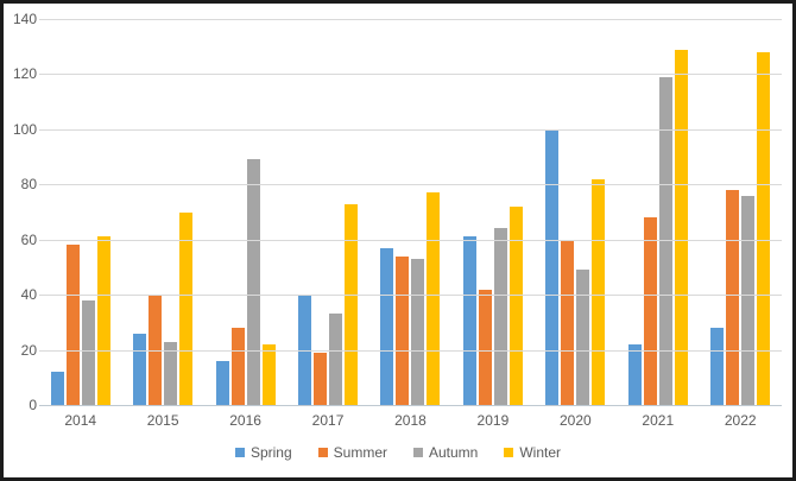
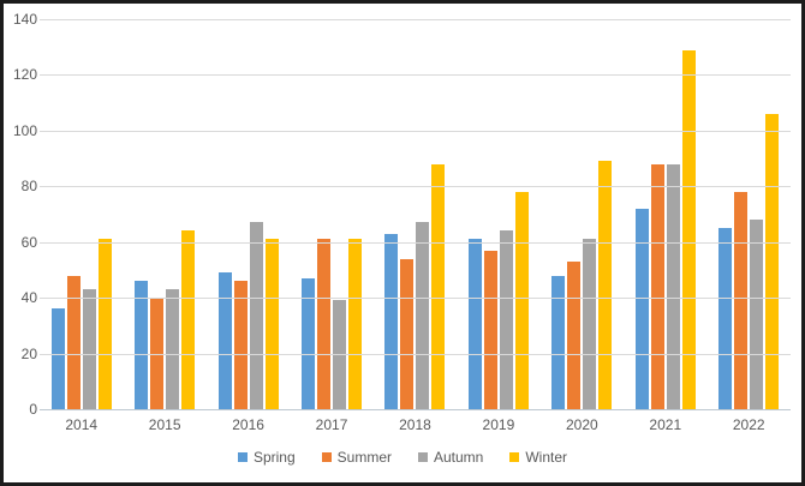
Spring/2014: 12 -> 36
Summer/2014: 58 -> 48
Autumn/2014: 38 -> 43
Spring/2015: 26 -> 46
Autumn/2015: 23 -> 43
Winter/2015: 70 -> 64
Spring/2016: 16 -> 49
Summer/2016: 28 -> 46
Autumn/2016: 89 -> 67
Winter/2016: 22 -> 61
Spring/2017: 40 -> 47
Summer/2017: 19 -> 61
Autumn/2017: 33 -> 39
Winter/2017: 73 -> 61
Spring/2018: 57 -> 63
Autumn/2018: 53 -> 67
Winter/2018: 77 -> 88
Summer/2019: 42 -> 57
Winter/2019: 72 -> 78
Spring/2020: 100 -> 48
Summer/2020: 60 -> 53
Autumn/2020: 49 -> 61
Winter/2020: 82 -> 89
Spring/2021: 22 -> 72
Summer/2021: 68 -> 88
Autumn/2021: 119 -> 88
Spring/2022: 28 -> 65
Autumn/2022: 76 -> 68
Winter/2022: 128 -> 106
